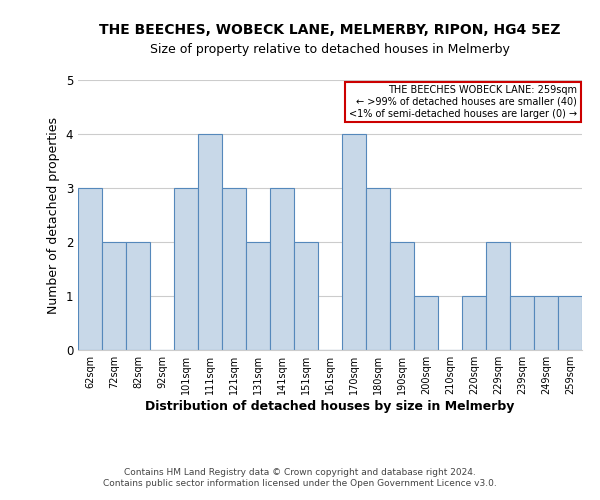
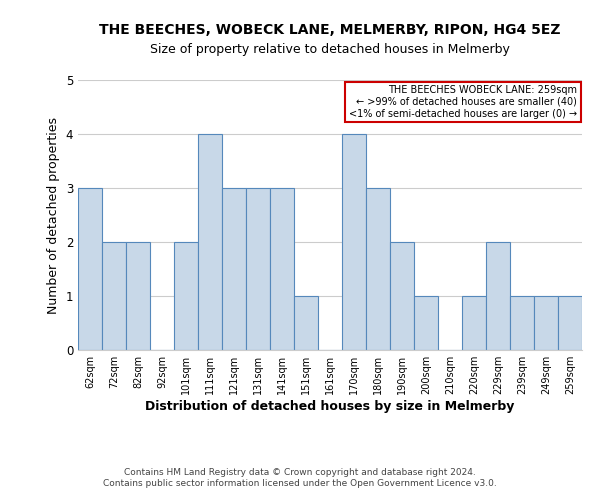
101sqm: 3 -> 2
131sqm: 2 -> 3
151sqm: 2 -> 1
